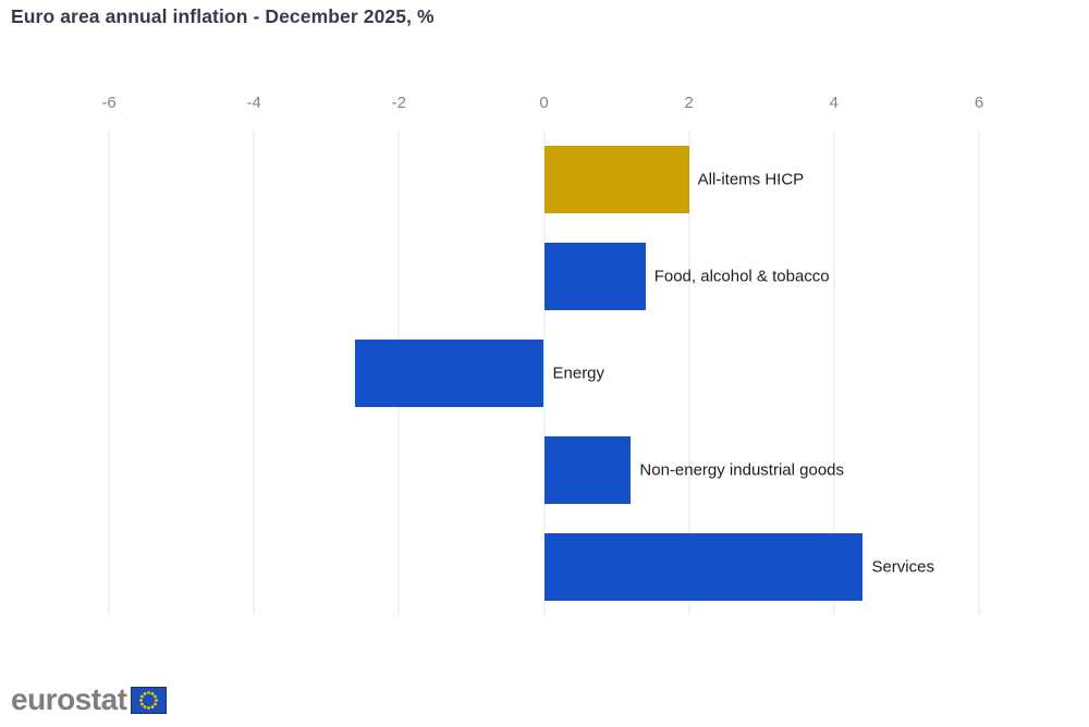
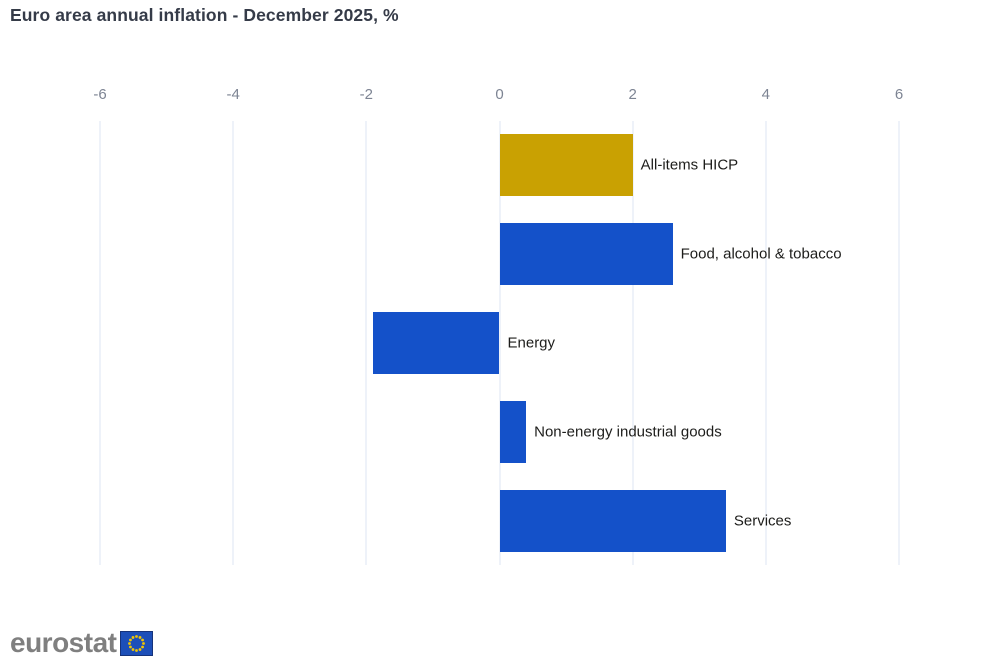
Food, alcohol & tobacco: 1.4 -> 2.6
Energy: -2.6 -> -1.9
Non-energy industrial goods: 1.2 -> 0.4
Services: 4.4 -> 3.4
